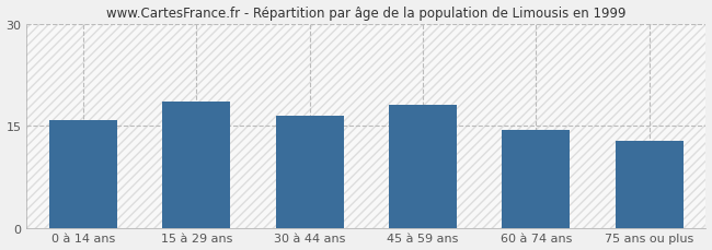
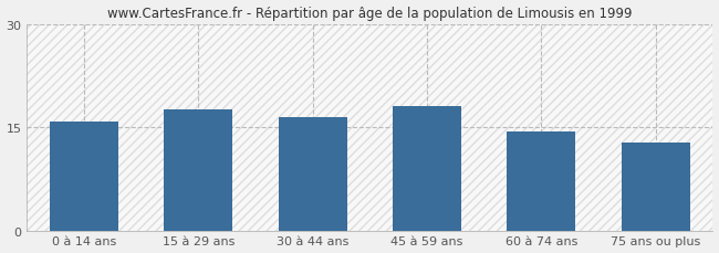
15 à 29 ans: 18.6 -> 17.6
